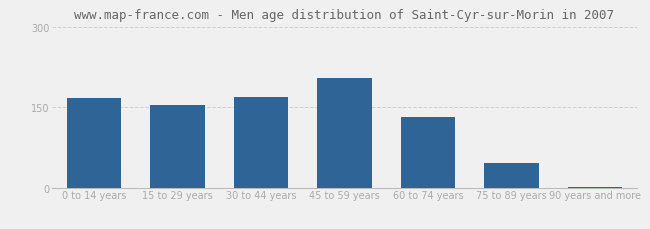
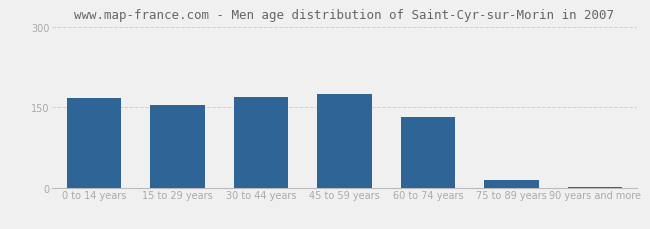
45 to 59 years: 204 -> 175
75 to 89 years: 46 -> 14
